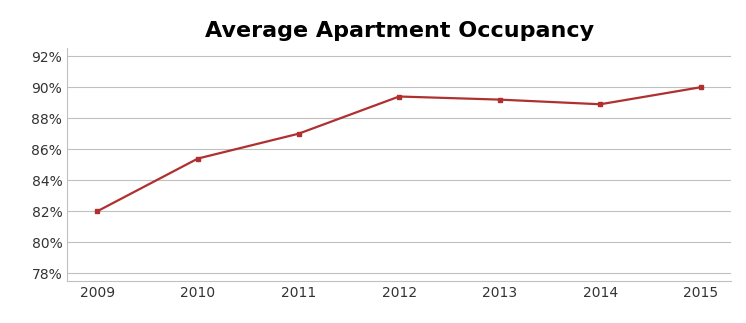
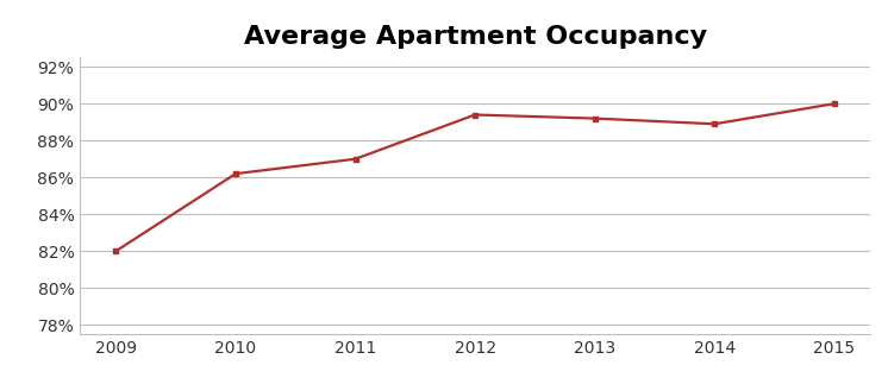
2010: 85.4% -> 86.2%
